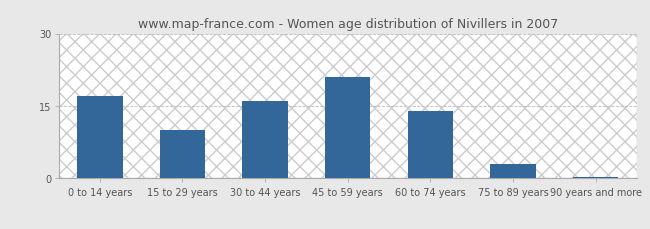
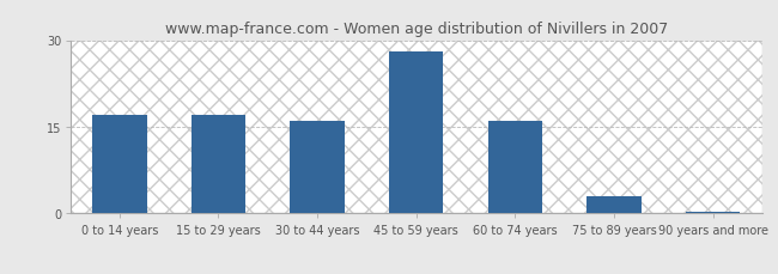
15 to 29 years: 10.0 -> 17.0
45 to 59 years: 21.0 -> 28.0
60 to 74 years: 14.0 -> 16.0
